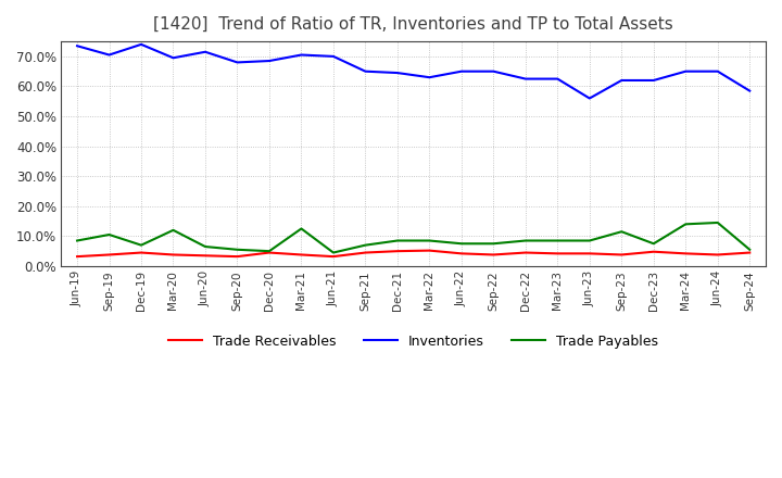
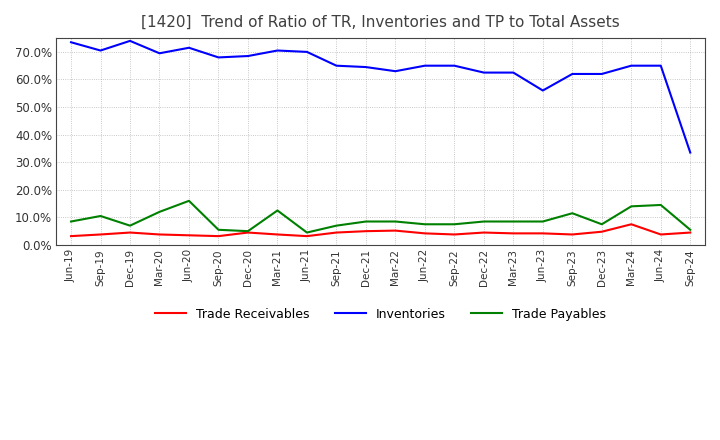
Trade Payables/Jun-20: 6.5% -> 16.0%
Trade Receivables/Mar-24: 4.2% -> 7.5%
Inventories/Sep-24: 58.5% -> 33.5%
